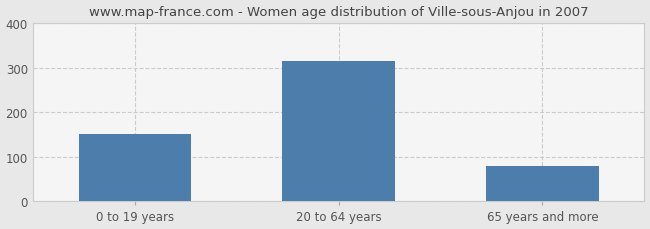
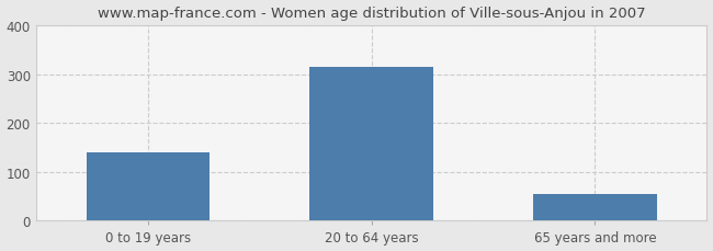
0 to 19 years: 152 -> 140
65 years and more: 80 -> 55
